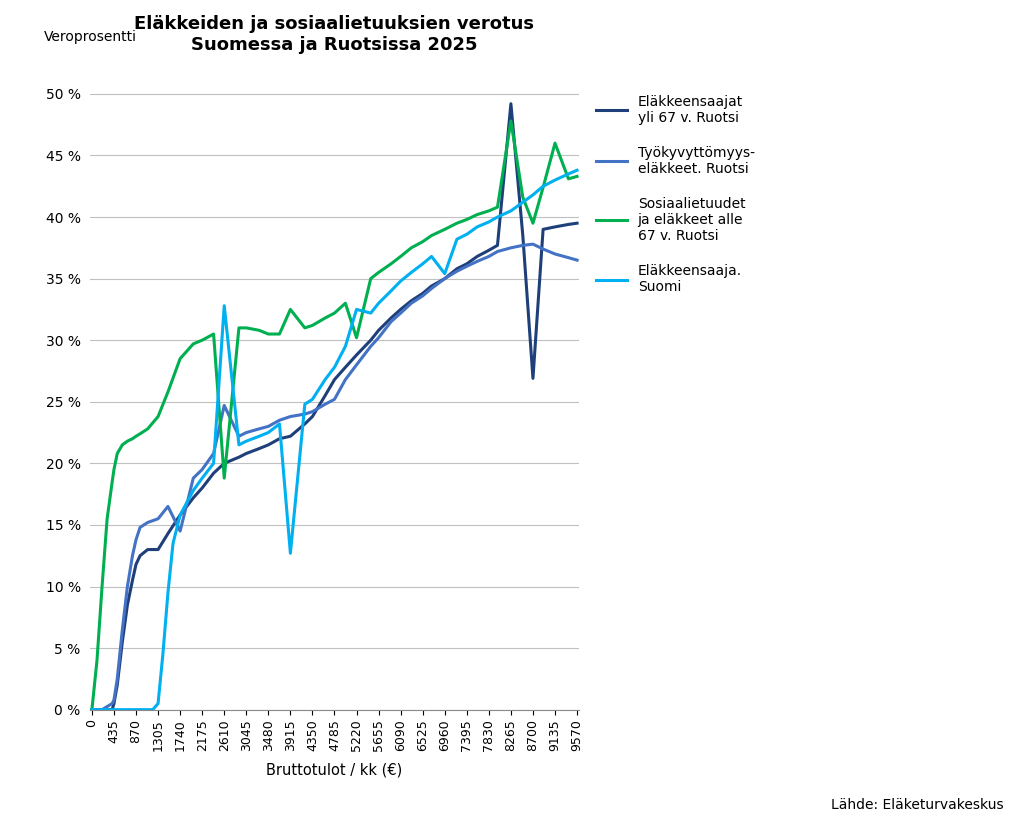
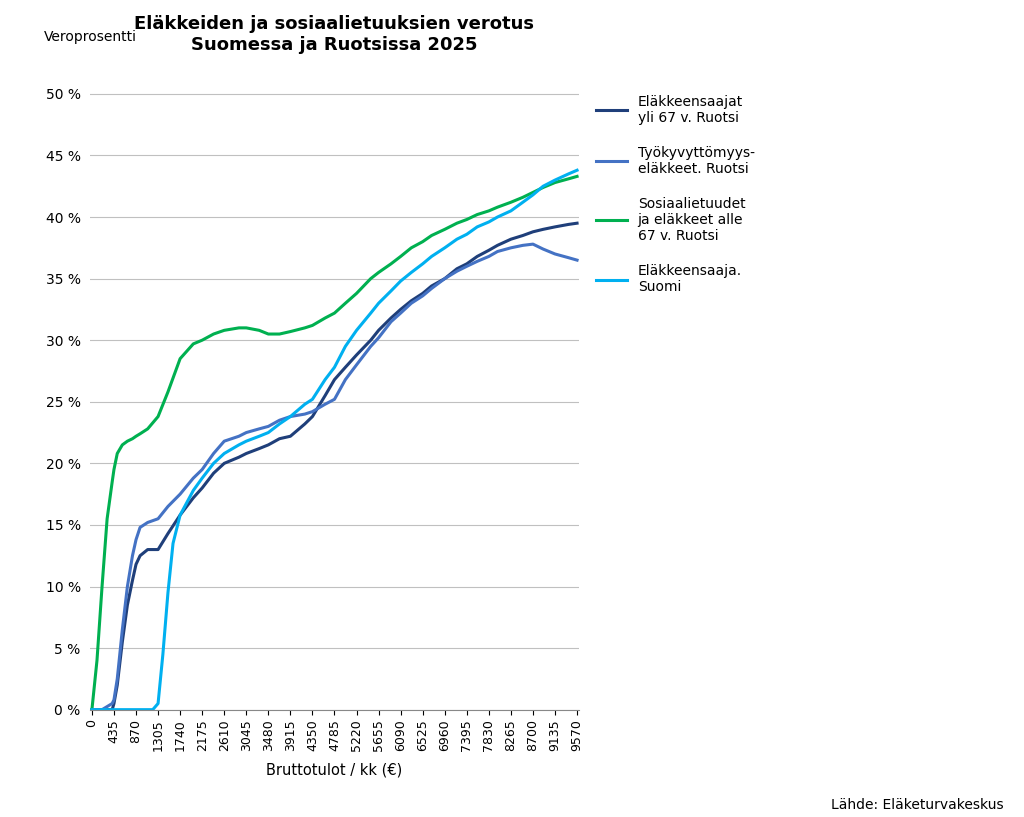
Työkyvyttömyys- eläkkeet. Ruotsi/1740: 14.5 % -> 17.5 %
Työkyvyttömyys- eläkkeet. Ruotsi/2610: 24.7 % -> 21.8 %
Sosiaalietuudet ja eläkkeet alle 67 v. Ruotsi/2610: 18.8 % -> 30.8 %
Eläkkeensaaja. Suomi/2610: 32.8 % -> 20.8 %
Sosiaalietuudet ja eläkkeet alle 67 v. Ruotsi/3915: 32.5 % -> 30.7 %
Eläkkeensaaja. Suomi/3915: 12.7 % -> 23.8 %
Sosiaalietuudet ja eläkkeet alle 67 v. Ruotsi/5220: 30.2 % -> 33.8 %
Eläkkeensaaja. Suomi/5220: 32.5 % -> 30.8 %
Eläkkeensaaja. Suomi/6960: 35.4 % -> 37.5 %
Eläkkeensaajat yli 67 v. Ruotsi/8265: 49.2 % -> 38.2 %
Sosiaalietuudet ja eläkkeet alle 67 v. Ruotsi/8265: 47.8 % -> 41.2 %
Eläkkeensaajat yli 67 v. Ruotsi/8700: 26.9 % -> 38.8 %
Sosiaalietuudet ja eläkkeet alle 67 v. Ruotsi/8700: 39.5 % -> 42.0 %
Sosiaalietuudet ja eläkkeet alle 67 v. Ruotsi/9135: 46.0 % -> 42.8 %
